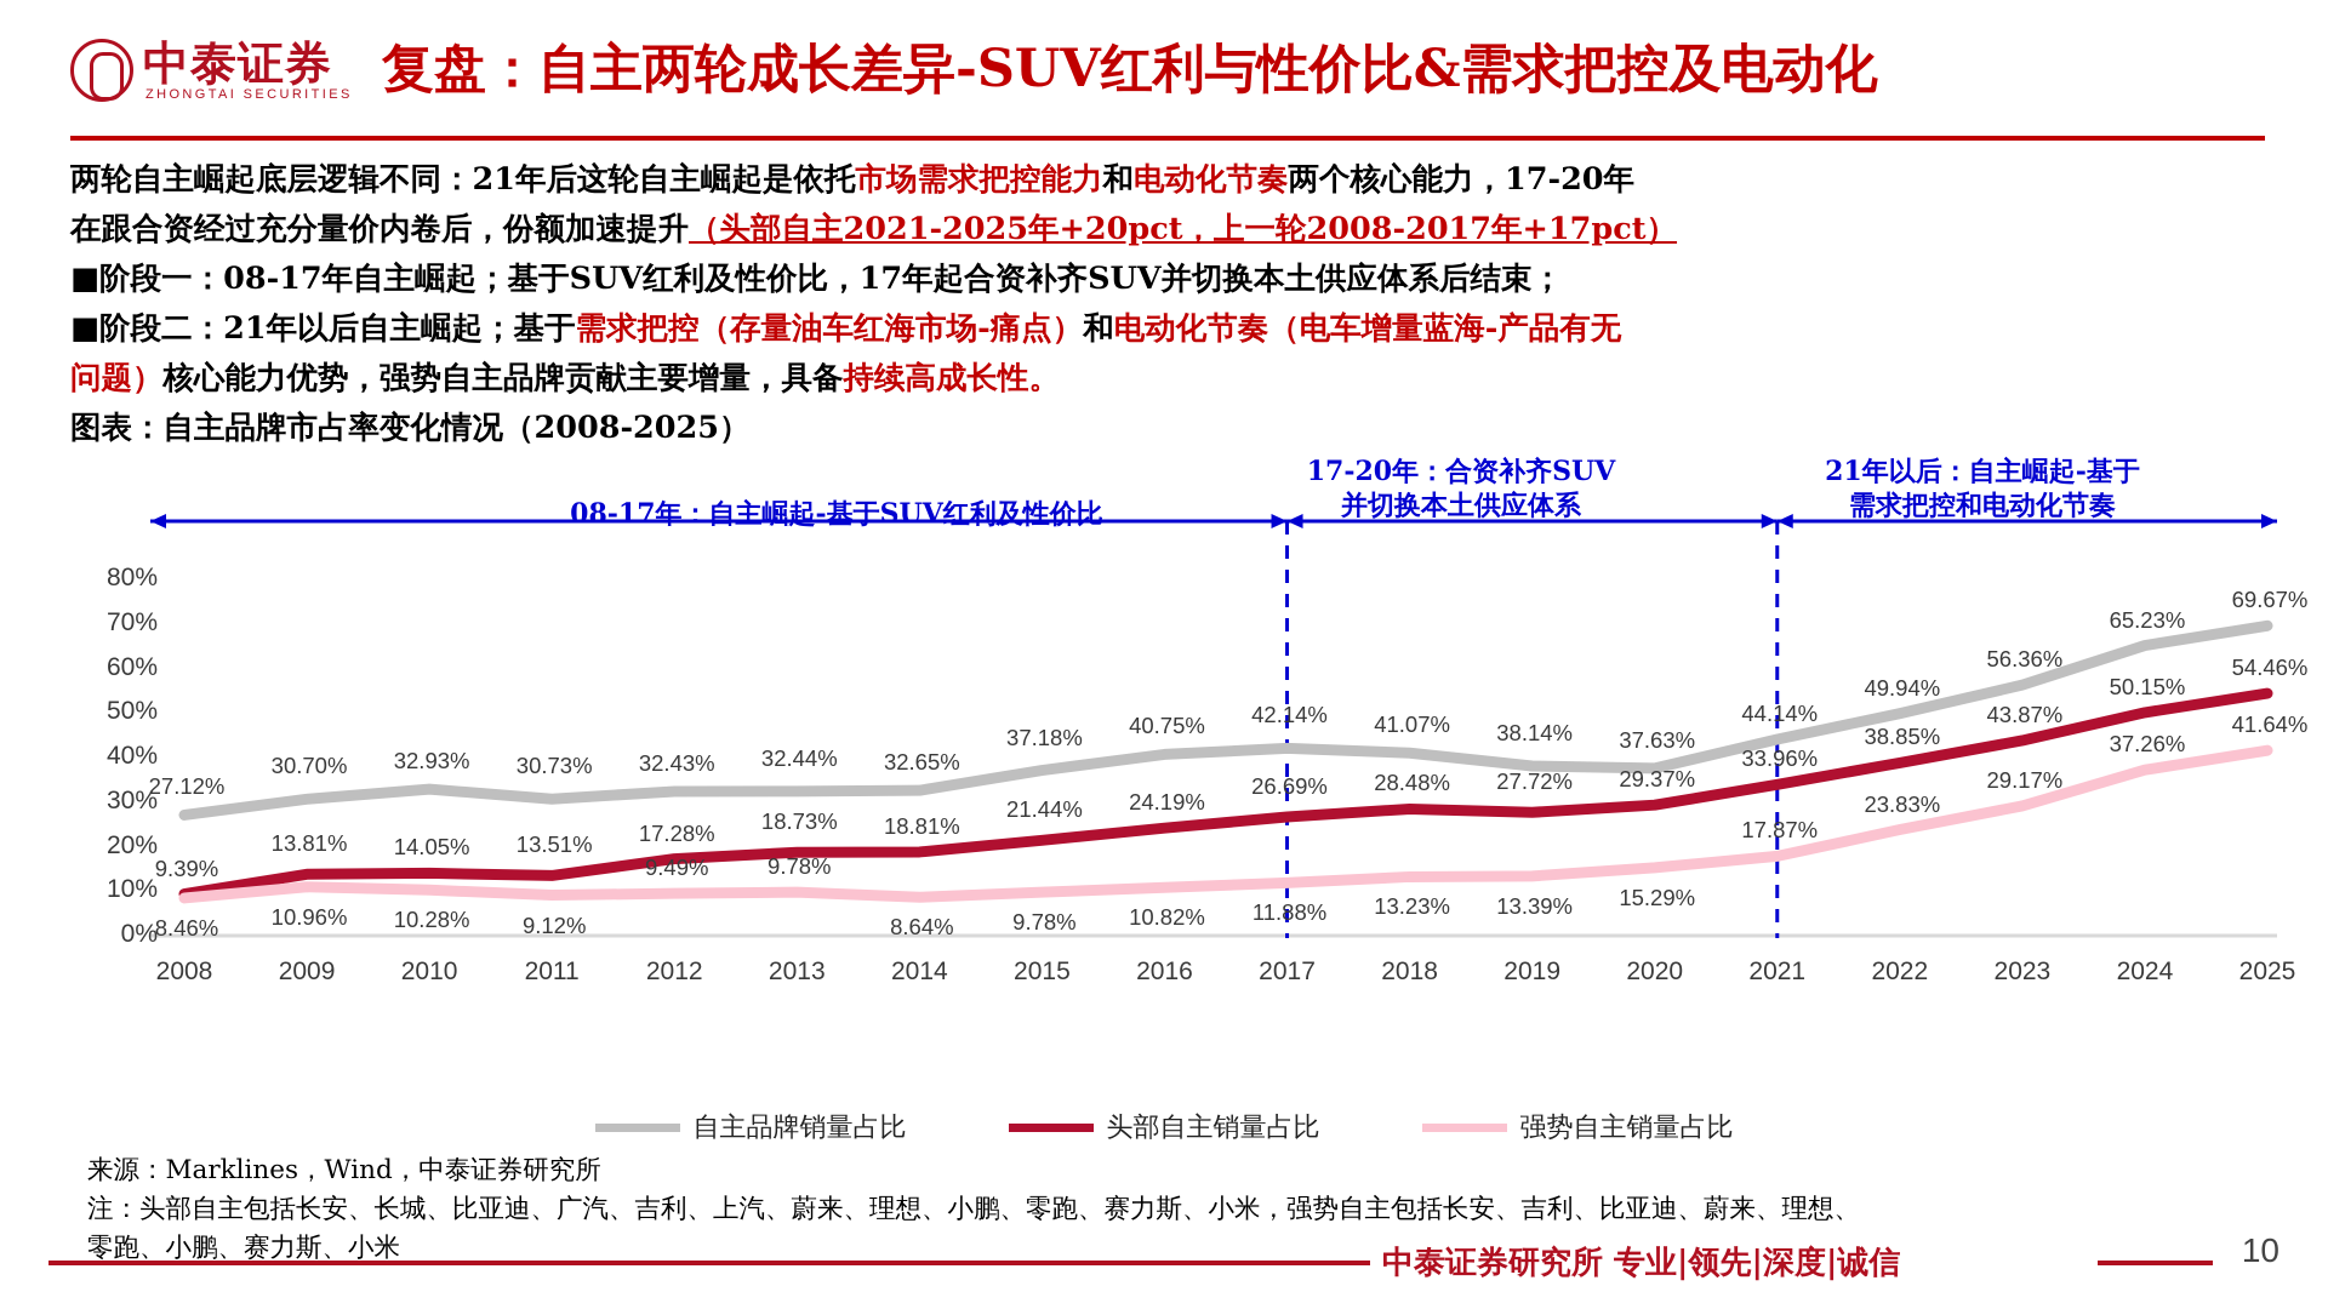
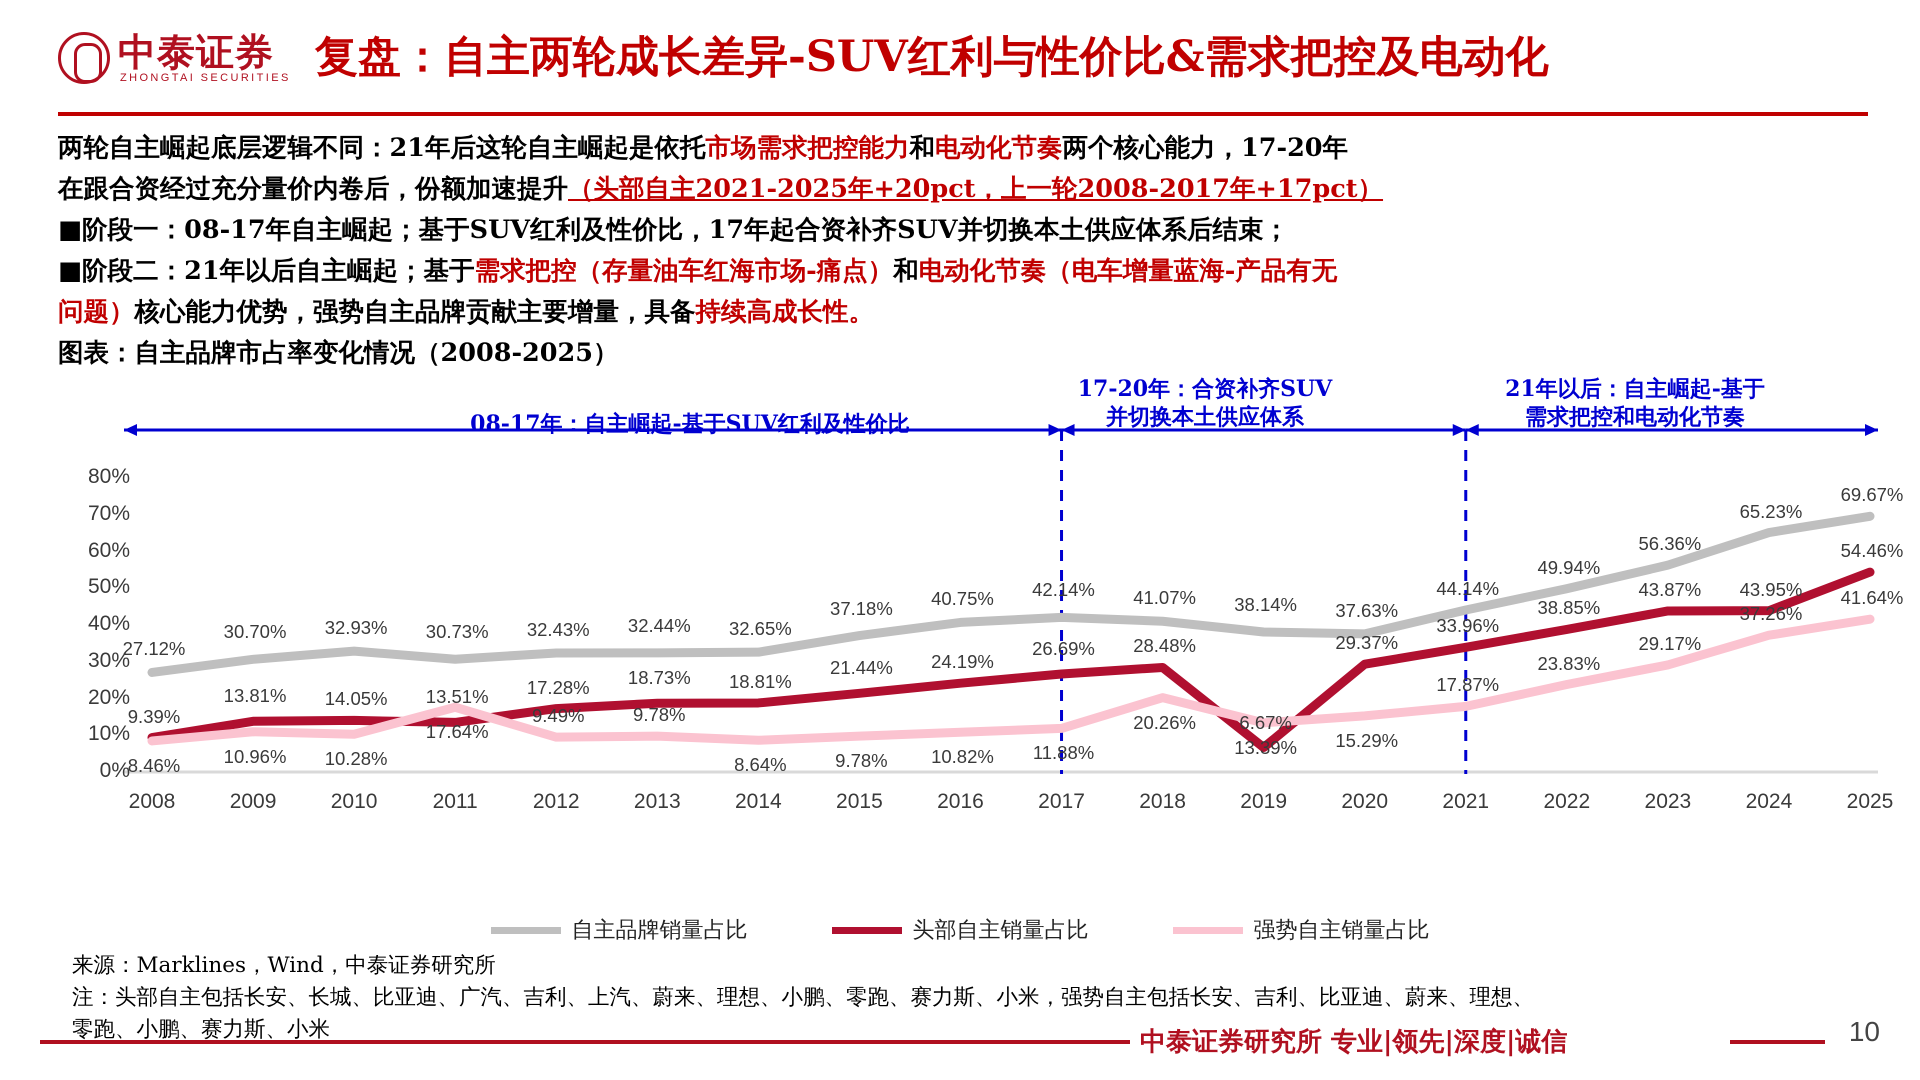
强势自主销量占比/2011: 9.12% -> 17.64%
强势自主销量占比/2018: 13.23% -> 20.26%
头部自主销量占比/2019: 27.72% -> 6.67%
头部自主销量占比/2024: 50.15% -> 43.95%
